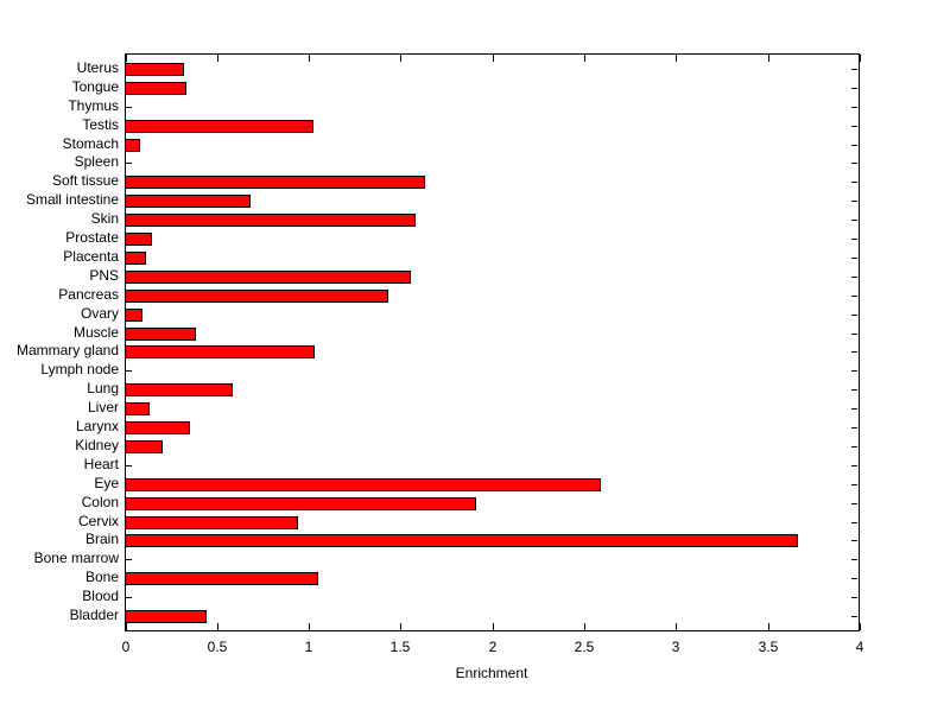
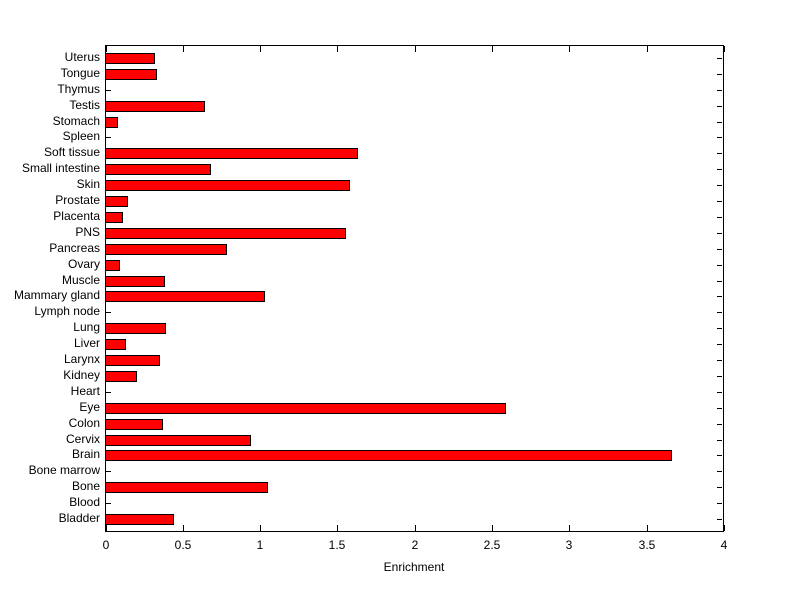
Testis: 1.02 -> 0.64
Pancreas: 1.43 -> 0.78
Lung: 0.58 -> 0.39
Colon: 1.91 -> 0.37
